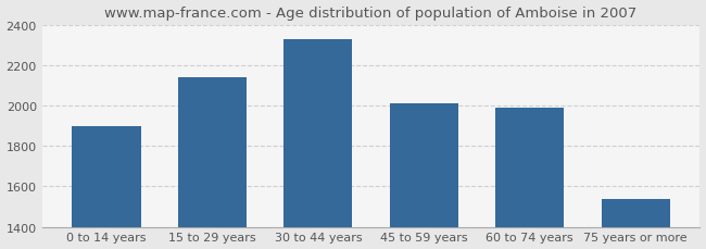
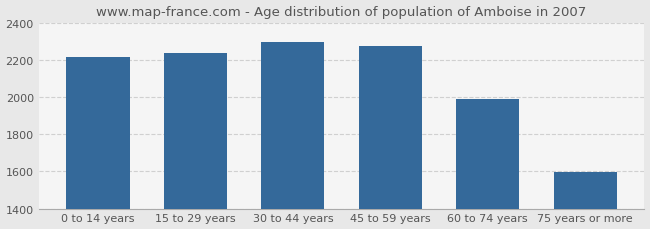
0 to 14 years: 1900 -> 2220
15 to 29 years: 2140 -> 2240
30 to 44 years: 2330 -> 2300
45 to 59 years: 2010 -> 2280
75 years or more: 1540 -> 1600
